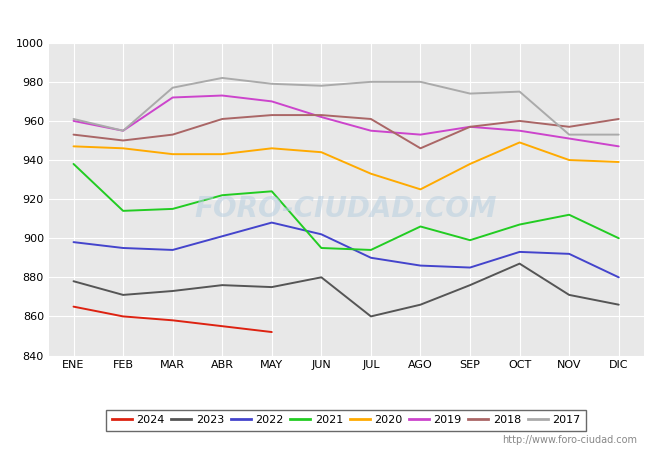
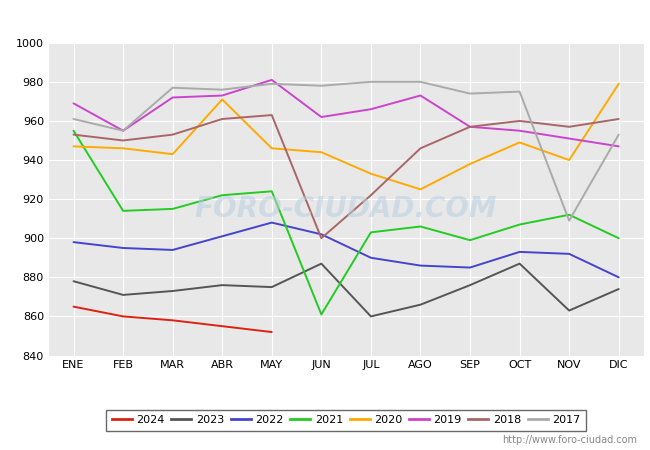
2021/ENE: 938 -> 955
2019/ENE: 960 -> 969
2020/ABR: 943 -> 971
2017/ABR: 982 -> 976
2019/MAY: 970 -> 981
2023/JUN: 880 -> 887
2021/JUN: 895 -> 861
2018/JUN: 963 -> 900
2021/JUL: 894 -> 903
2019/JUL: 955 -> 966
2018/JUL: 961 -> 922
2019/AGO: 953 -> 973
2023/NOV: 871 -> 863
2017/NOV: 953 -> 909
2023/DIC: 866 -> 874
2020/DIC: 939 -> 979
